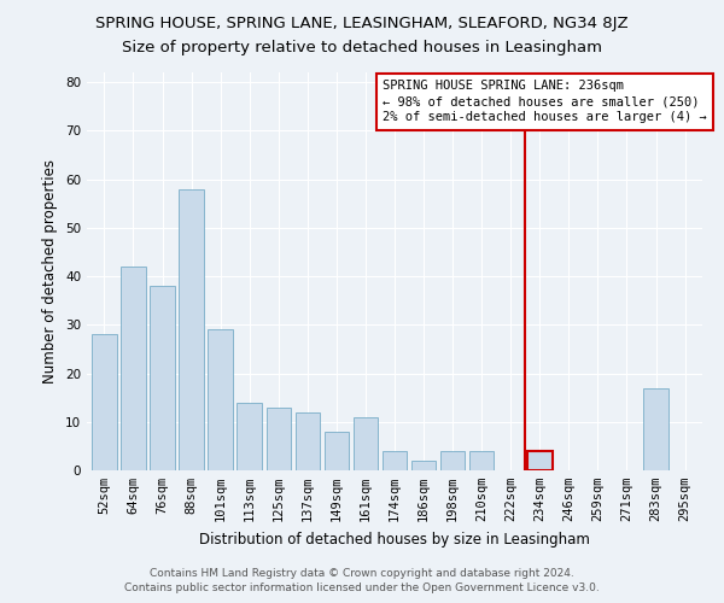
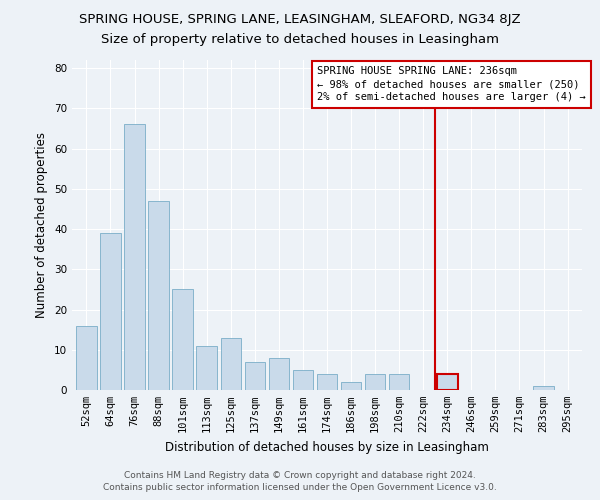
52sqm: 28 -> 16
64sqm: 42 -> 39
76sqm: 38 -> 66
88sqm: 58 -> 47
101sqm: 29 -> 25
113sqm: 14 -> 11
137sqm: 12 -> 7
161sqm: 11 -> 5
283sqm: 17 -> 1
